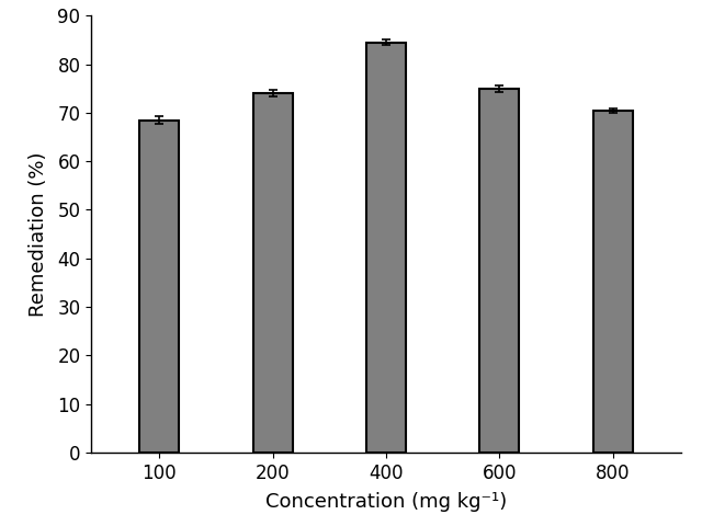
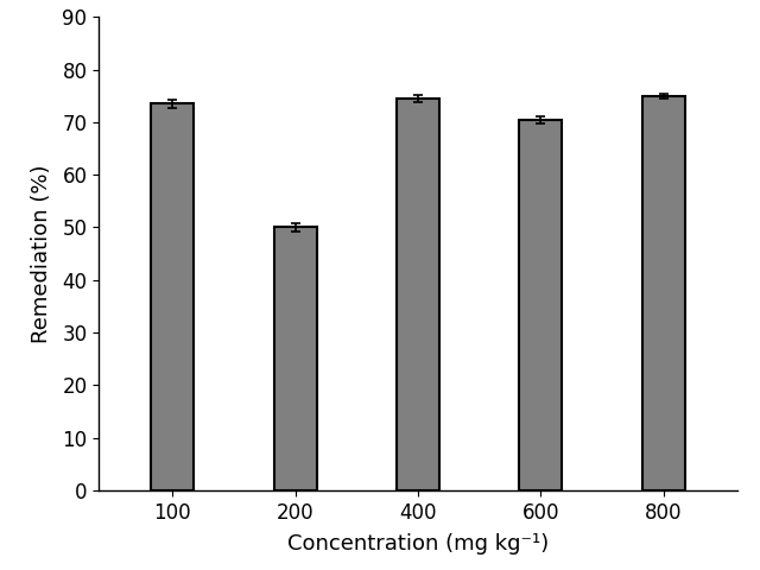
100: 68.5 -> 73.5
200: 74.0 -> 50.0
400: 84.5 -> 74.5
600: 75.0 -> 70.5
800: 70.5 -> 75.0
